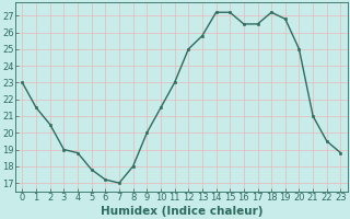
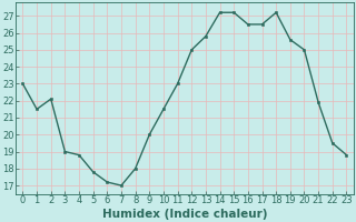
2: 20.5 -> 22.1
19: 26.8 -> 25.6
21: 21.0 -> 21.9
